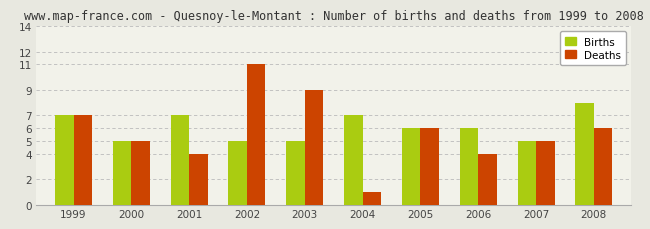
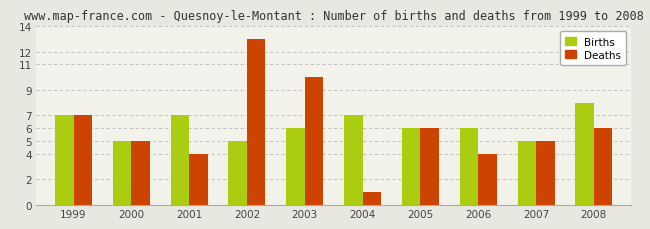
Deaths/2002: 11 -> 13
Births/2003: 5 -> 6
Deaths/2003: 9 -> 10
